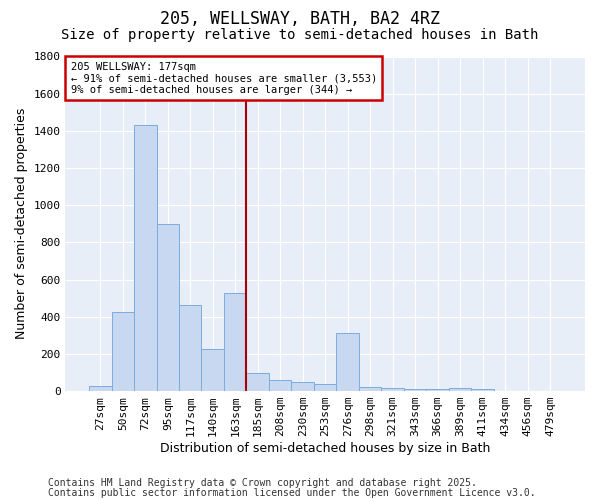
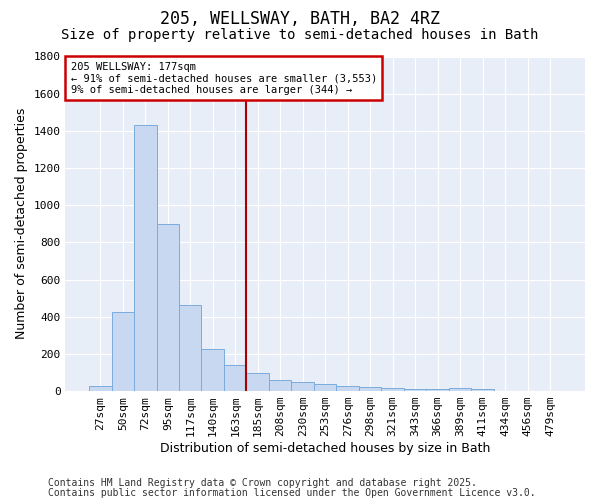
163sqm: 530 -> 140
276sqm: 310 -> 30
